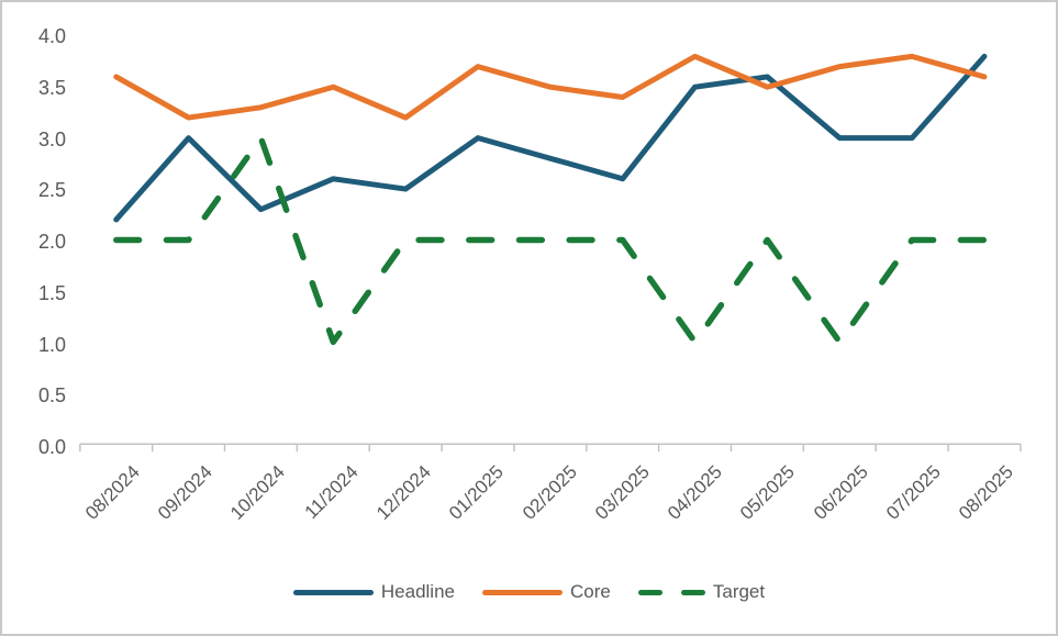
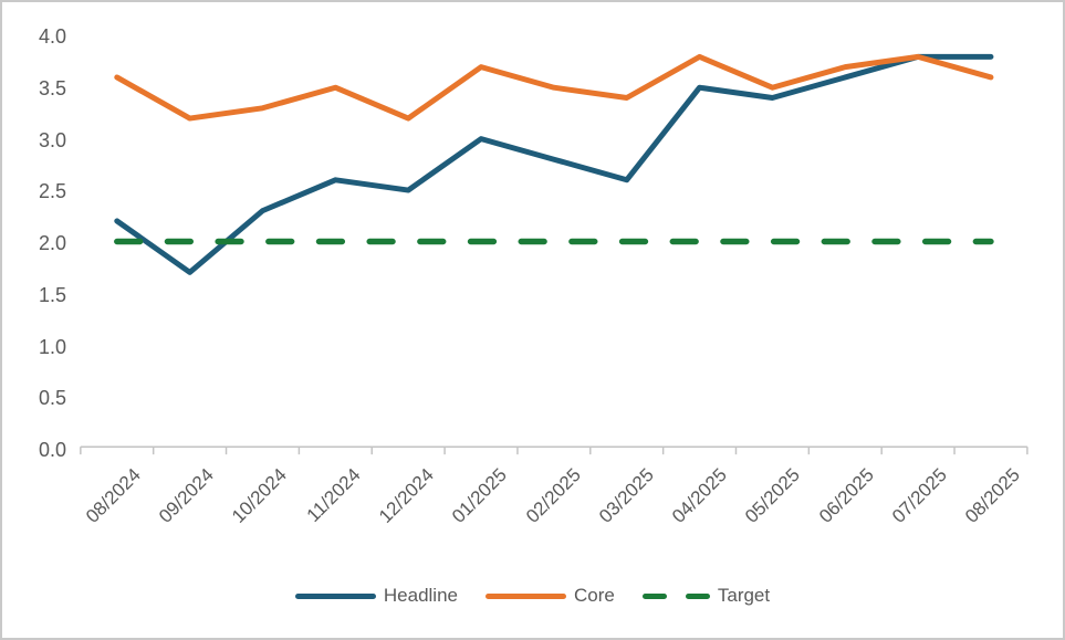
Headline/09/2024: 3.0 -> 1.7
Target/10/2024: 3 -> 2
Target/11/2024: 1 -> 2
Target/04/2025: 1 -> 2
Headline/05/2025: 3.6 -> 3.4
Headline/06/2025: 3.0 -> 3.6
Target/06/2025: 1 -> 2
Headline/07/2025: 3.0 -> 3.8
